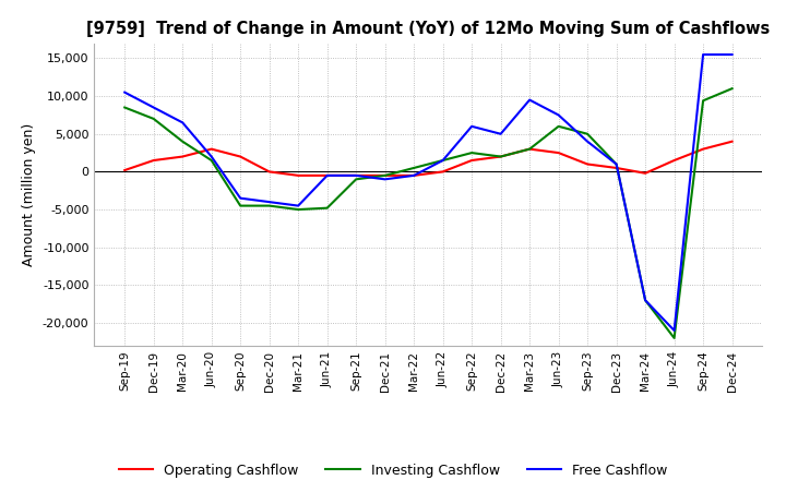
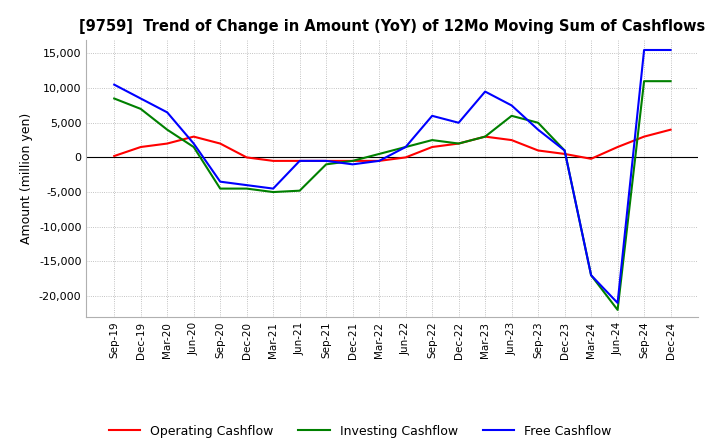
Investing Cashflow/Sep-24: 9,400 -> 11,000
